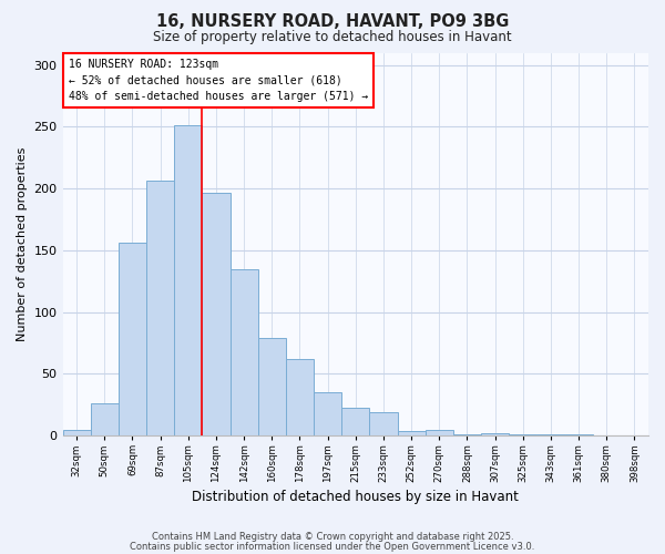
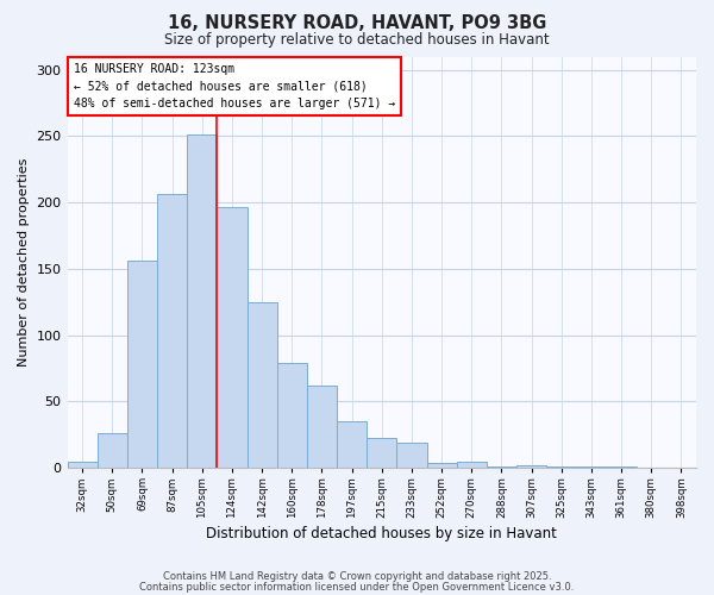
142sqm: 135 -> 125
